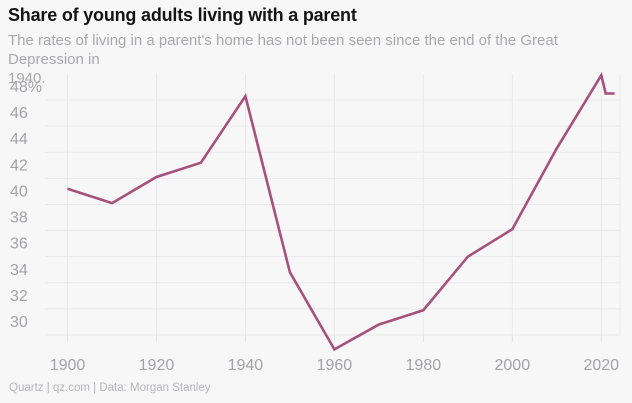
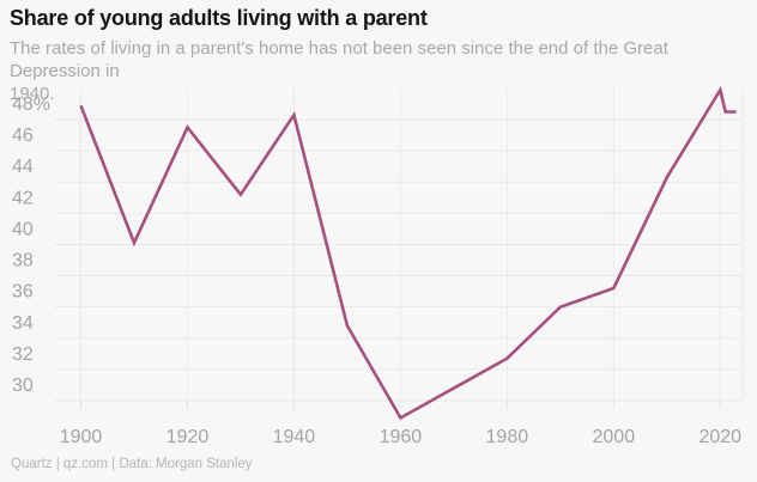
1900: 41.2% -> 48.9%
1920: 42.1% -> 47.5%
1980: 31.9% -> 32.7%
2000: 38.1% -> 37.2%
